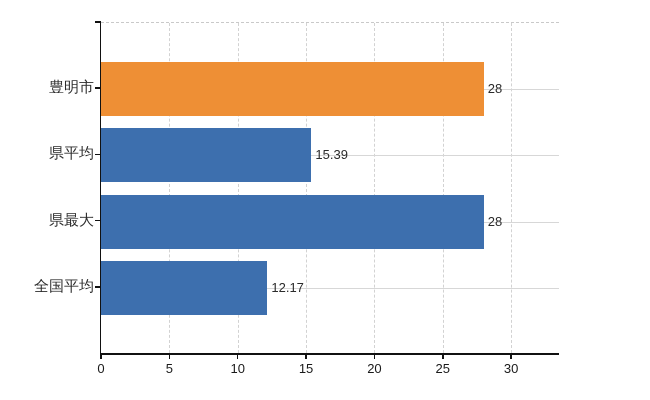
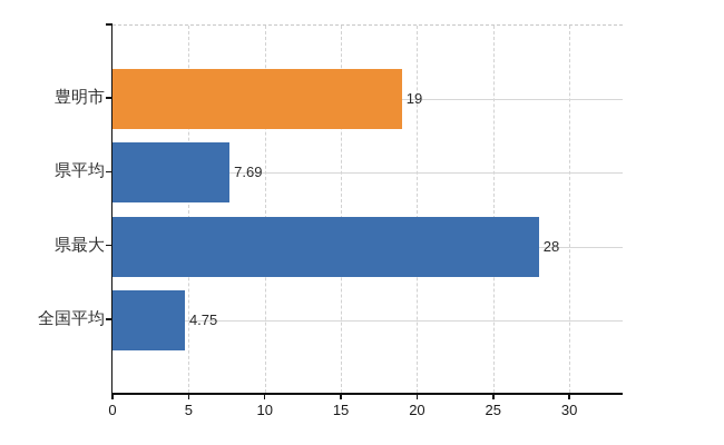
豊明市: 28 -> 19
県平均: 15.39 -> 7.69
全国平均: 12.17 -> 4.75
